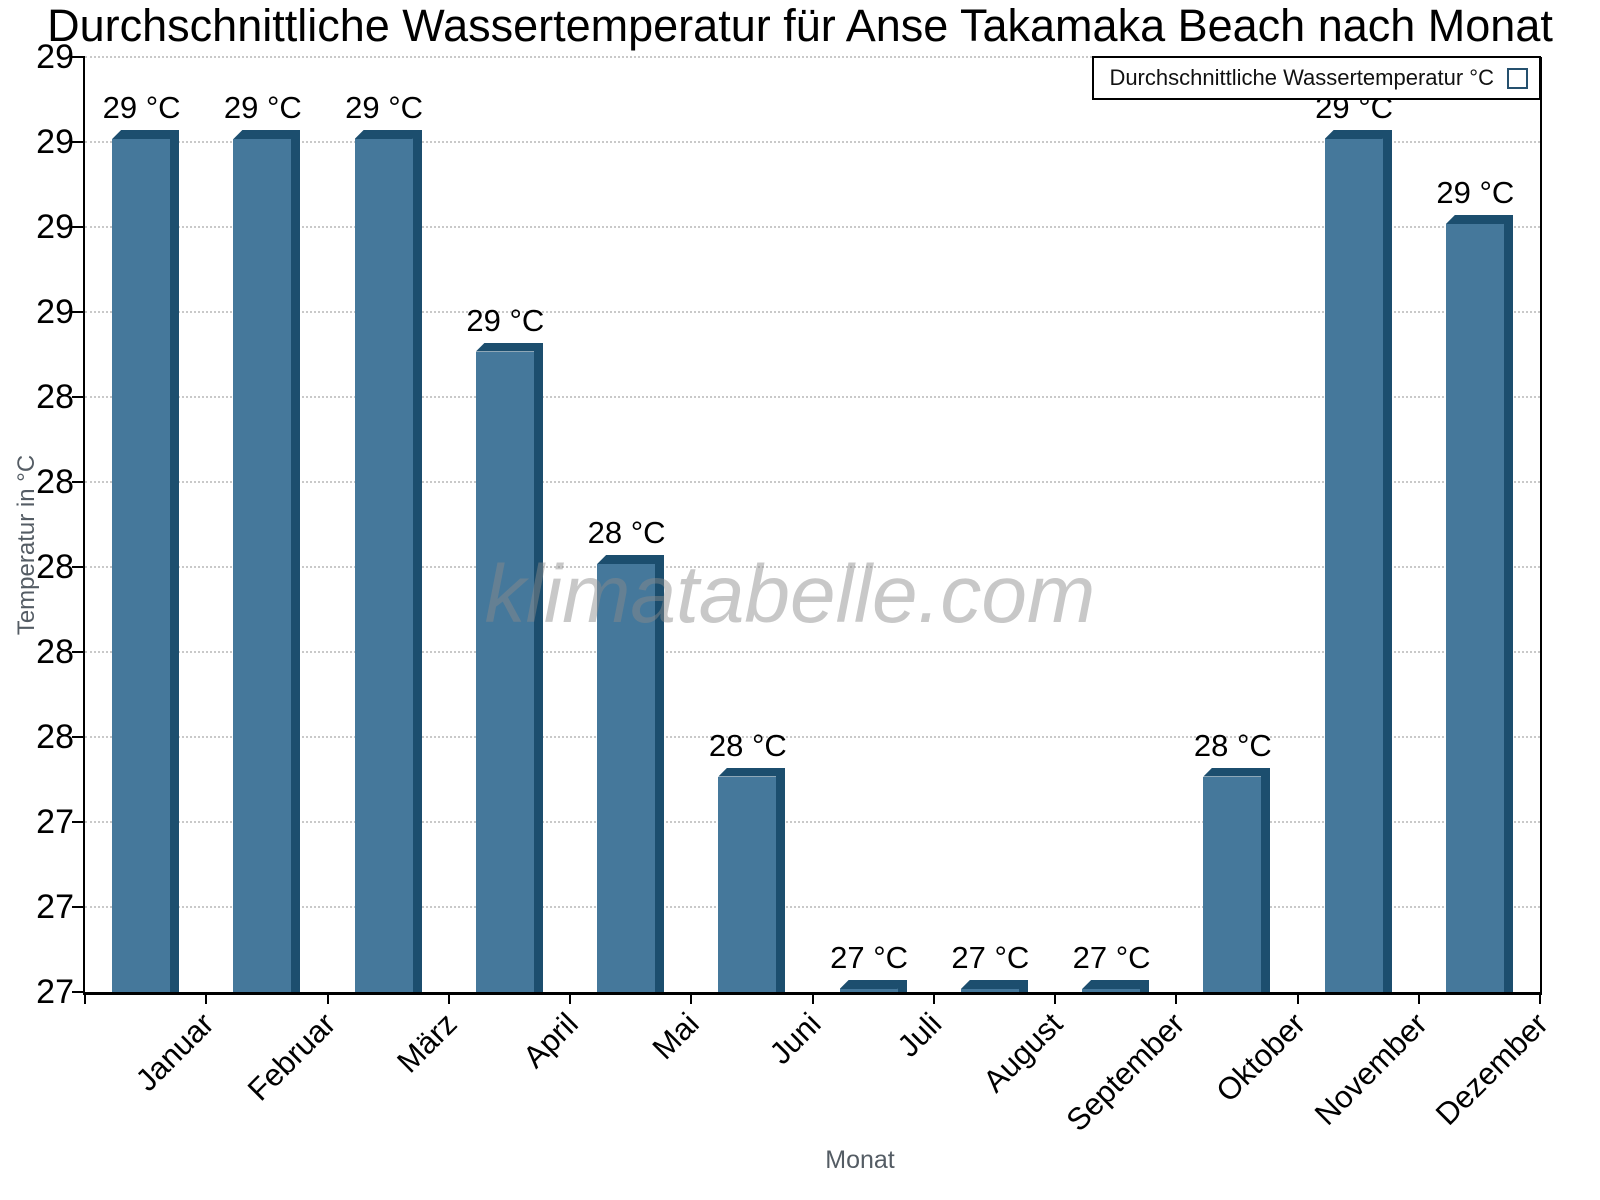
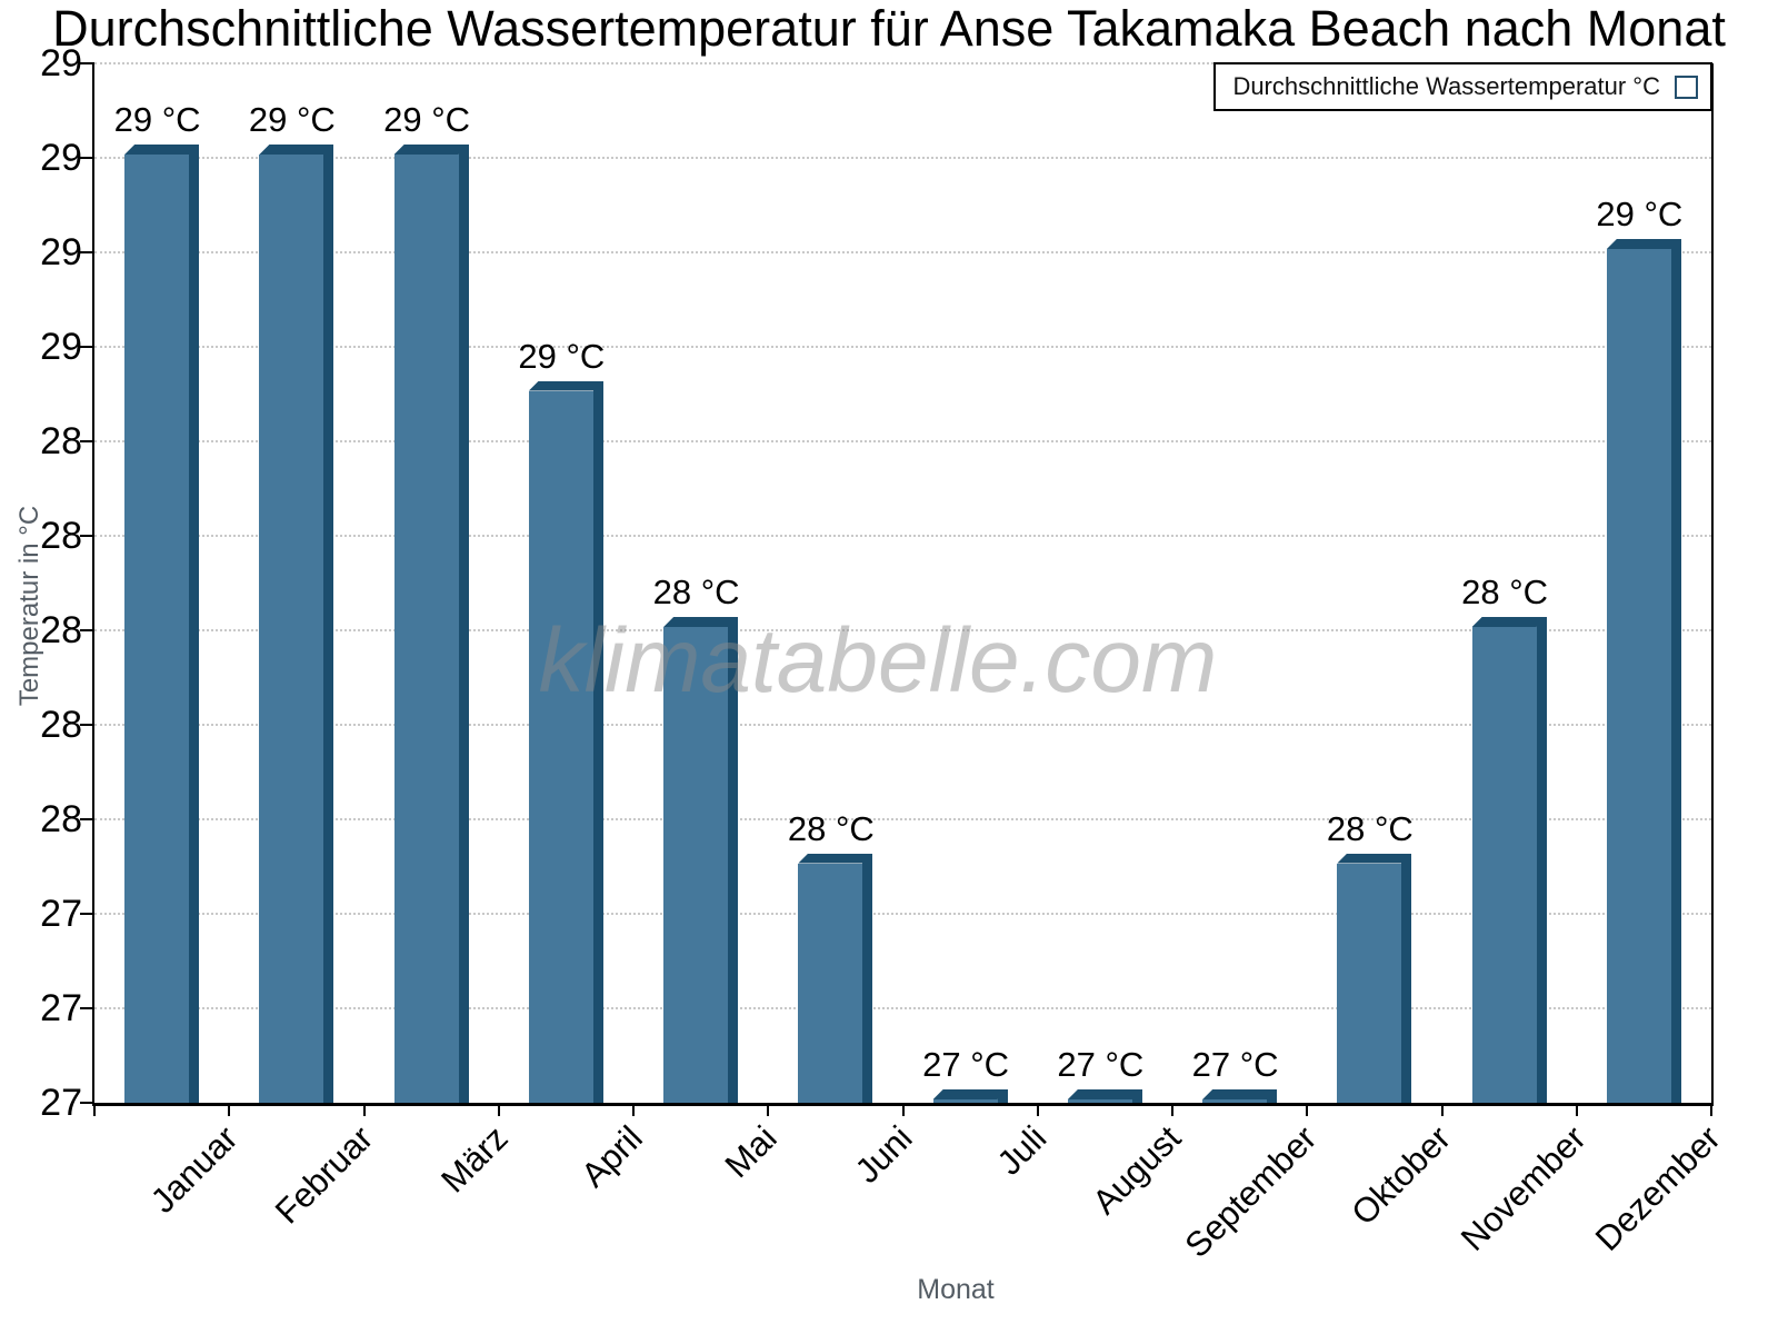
November: 29 -> 28
